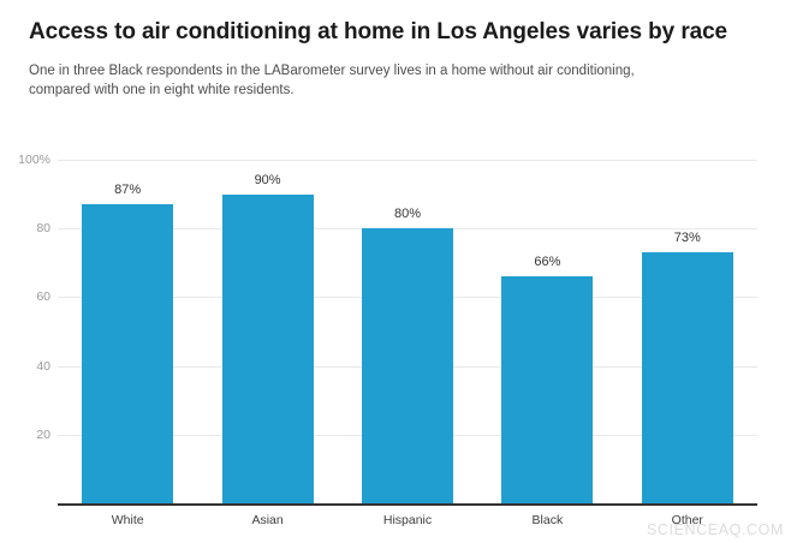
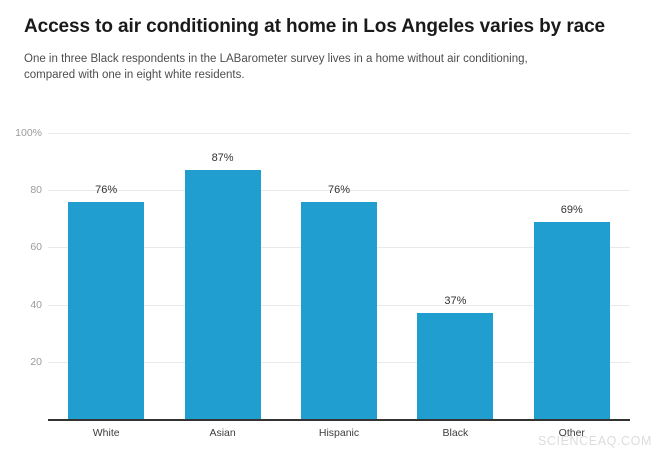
White: 87% -> 76%
Asian: 90% -> 87%
Hispanic: 80% -> 76%
Black: 66% -> 37%
Other: 73% -> 69%
